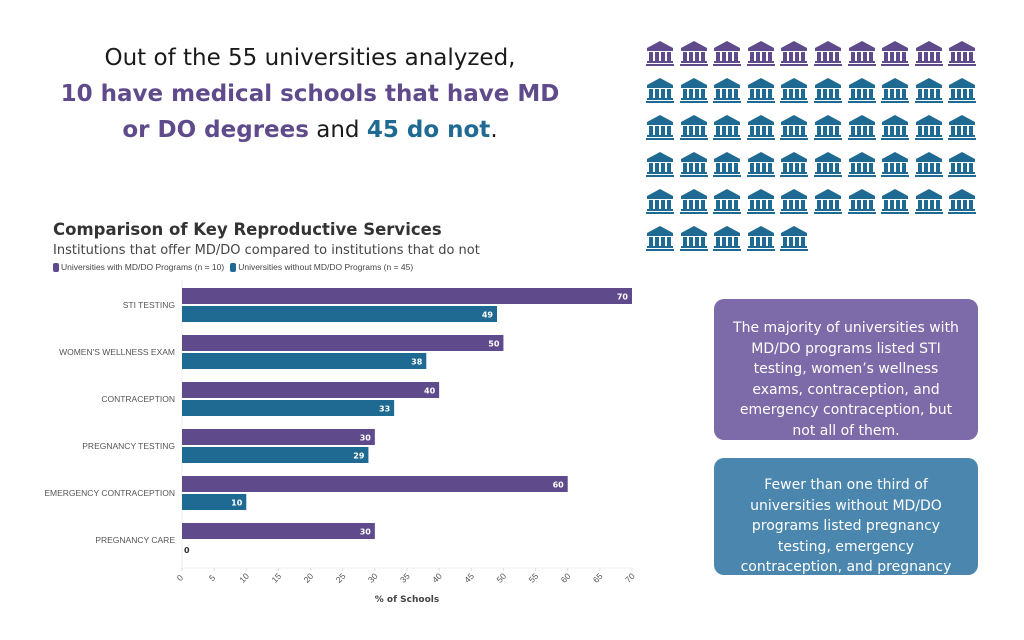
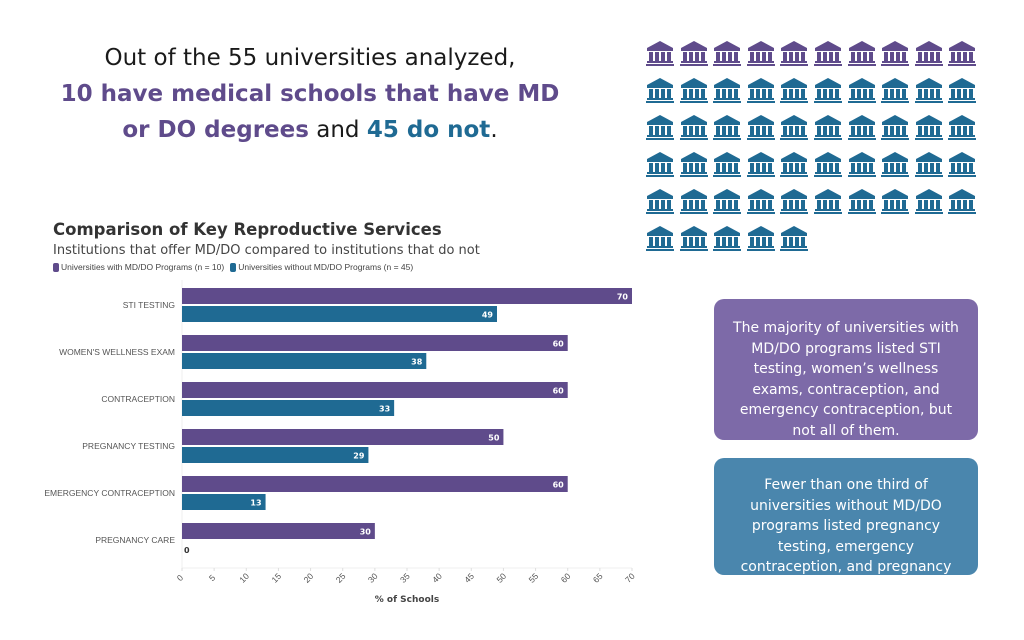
Universities with MD/DO Programs (n = 10)/WOMEN'S WELLNESS EXAM: 50 -> 60
Universities with MD/DO Programs (n = 10)/CONTRACEPTION: 40 -> 60
Universities with MD/DO Programs (n = 10)/PREGNANCY TESTING: 30 -> 50
Universities without MD/DO Programs (n = 45)/EMERGENCY CONTRACEPTION: 10 -> 13
